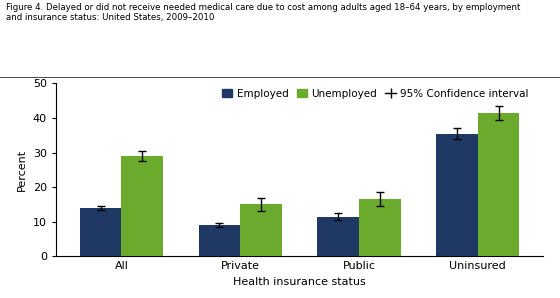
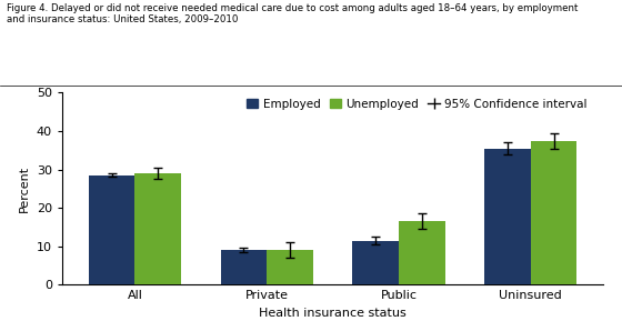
Employed/All: 14.0 -> 28.5
Unemployed/Private: 15.0 -> 9.0
Unemployed/Uninsured: 41.5 -> 37.5
